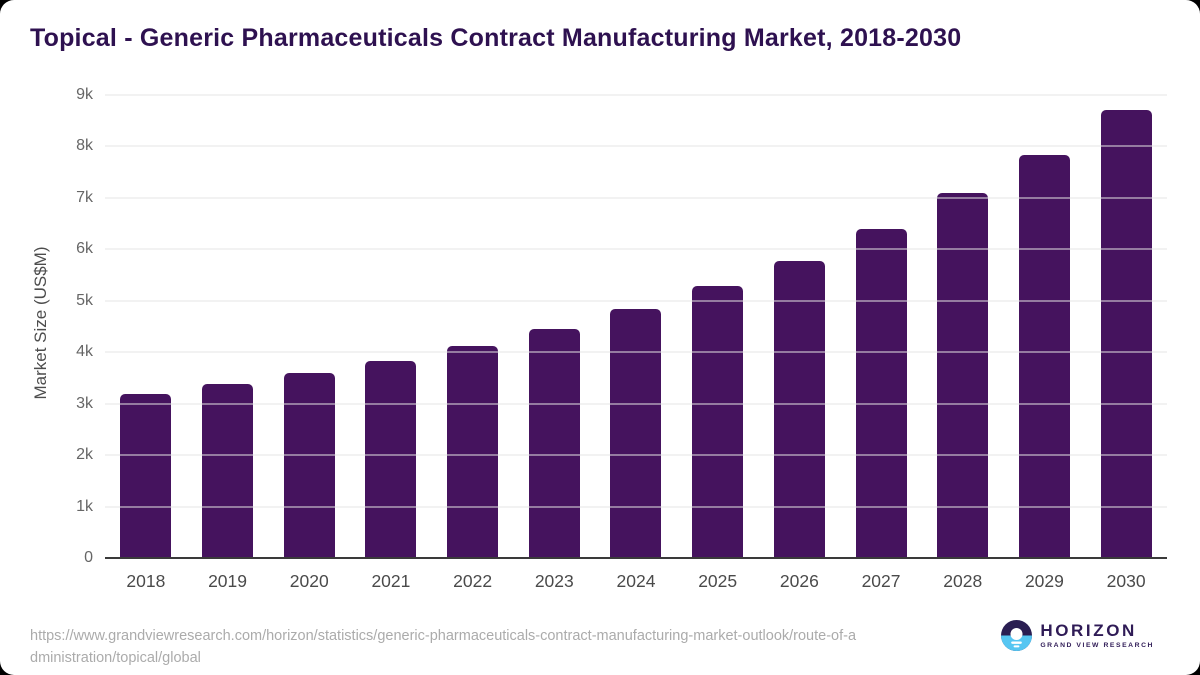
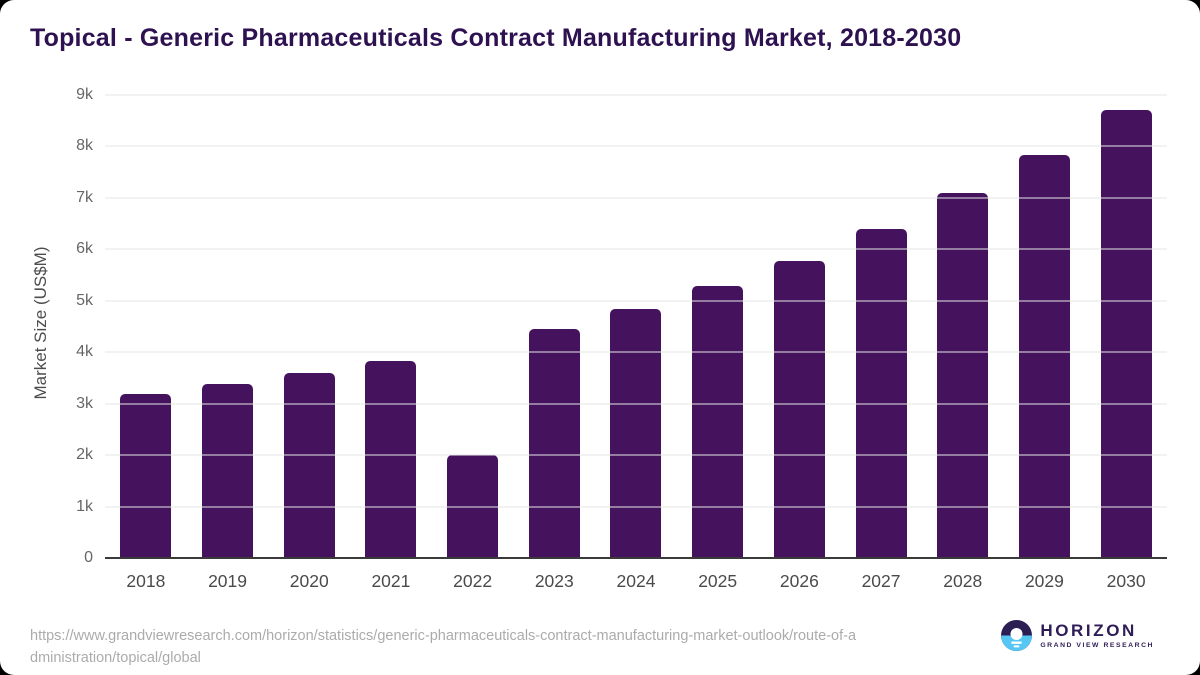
2022: 4.1k -> 2.0k
